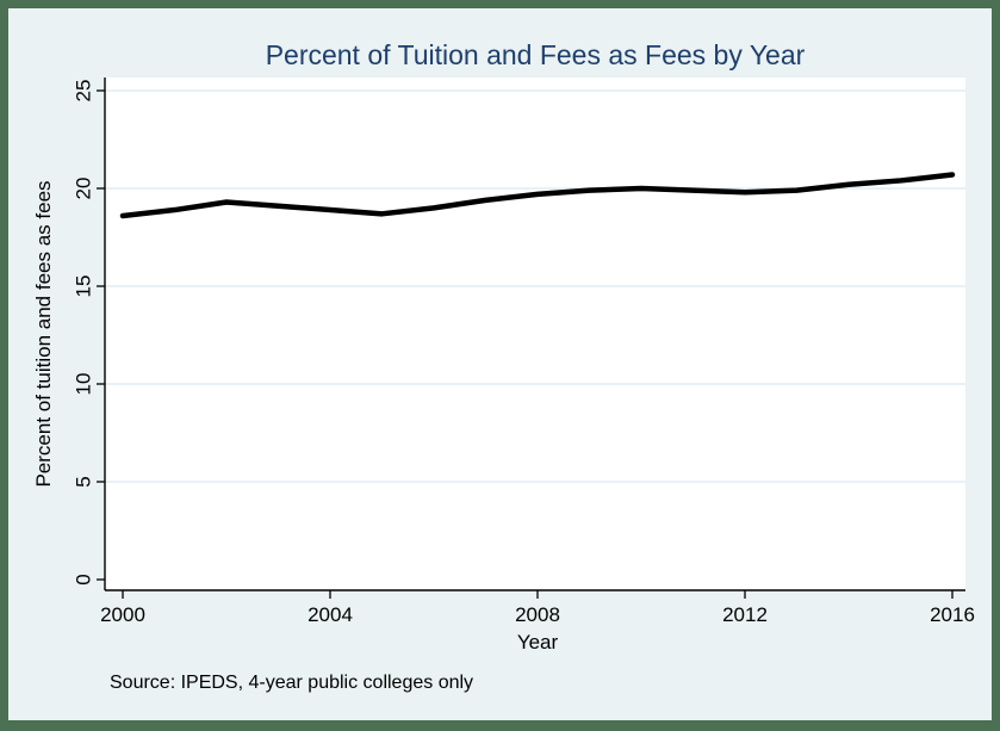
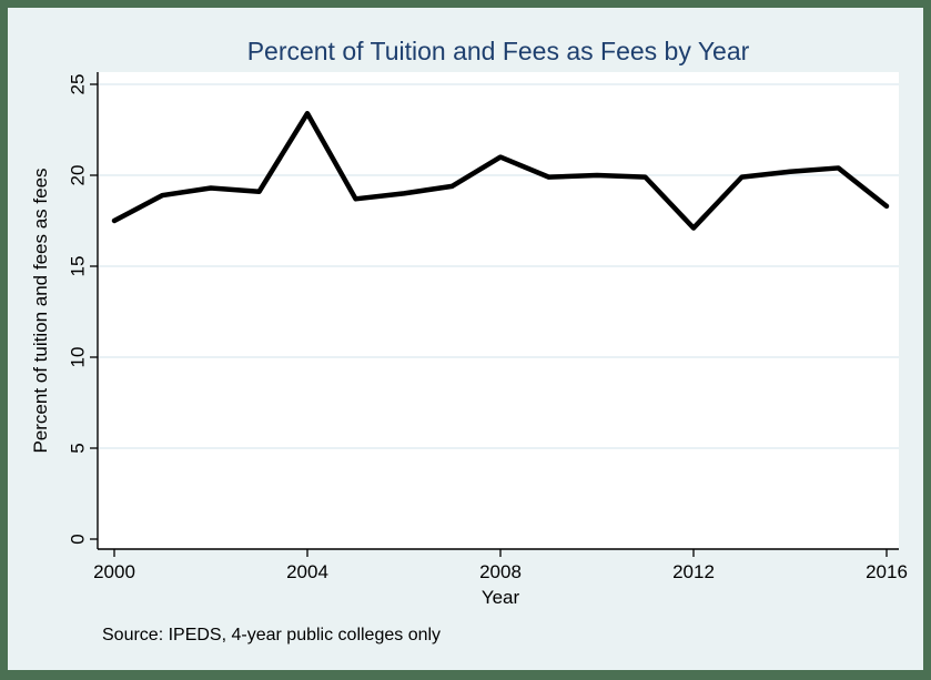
2000: 18.6 -> 17.5
2004: 18.9 -> 23.4
2008: 19.7 -> 21.0
2012: 19.8 -> 17.1
2016: 20.7 -> 18.3
